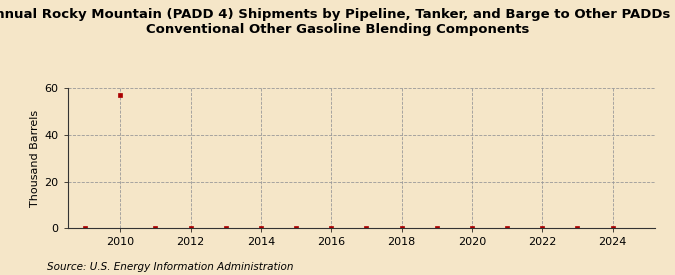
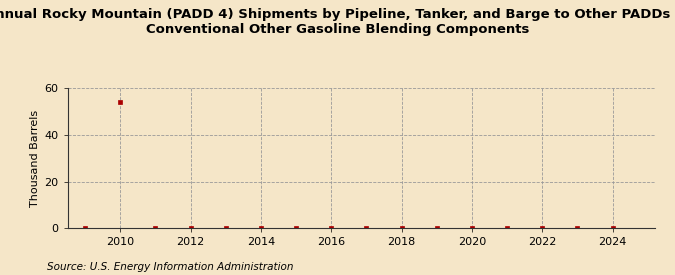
2010: 57 -> 54
